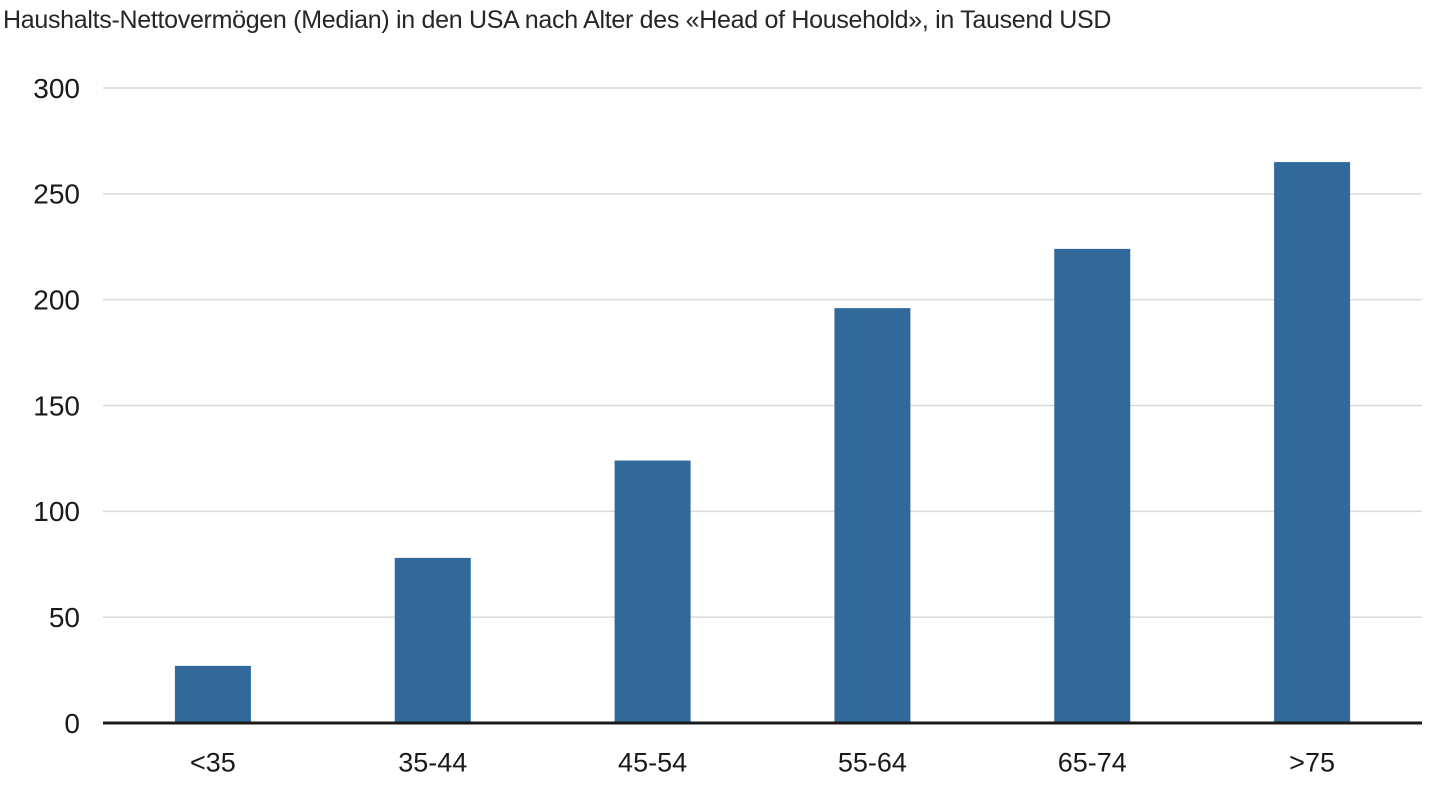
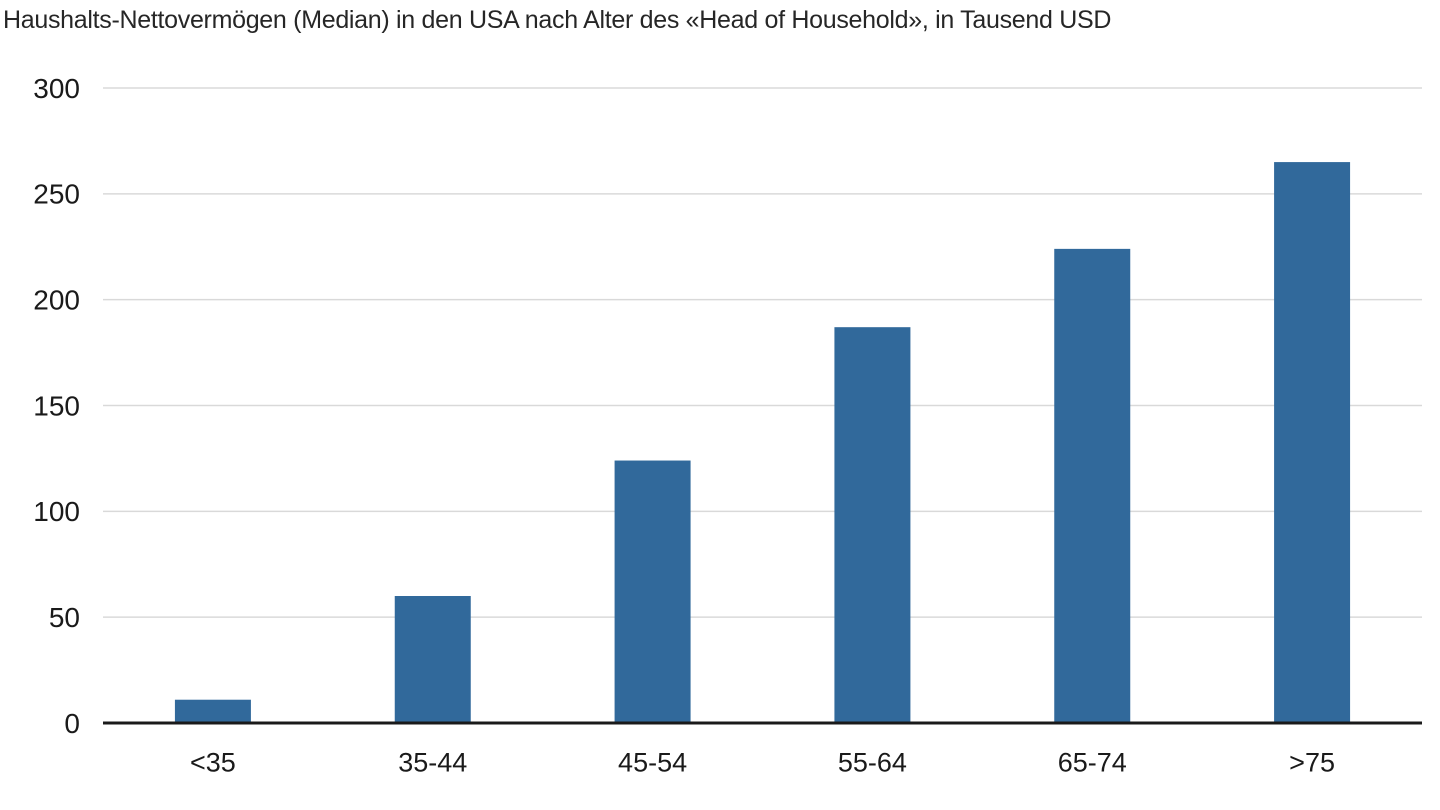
<35: 27 -> 11
35-44: 78 -> 60
55-64: 196 -> 187
